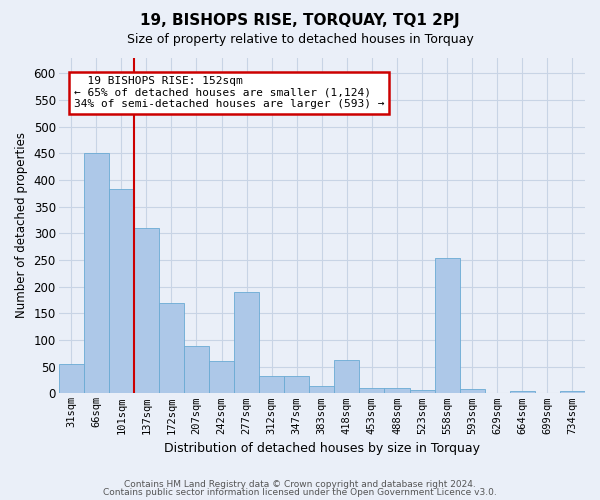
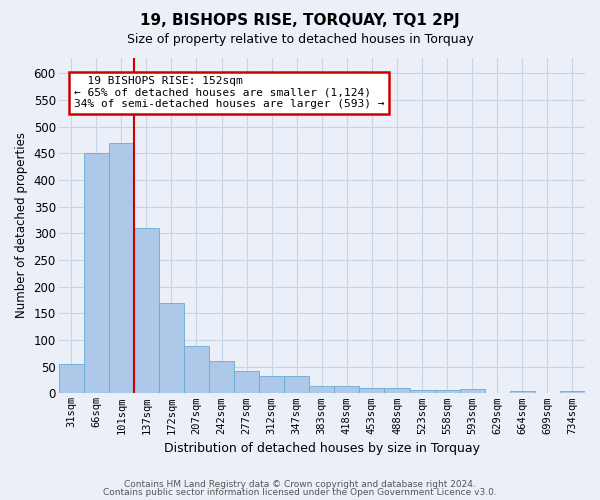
101sqm: 384 -> 470
277sqm: 190 -> 42
418sqm: 62 -> 14
558sqm: 254 -> 6
